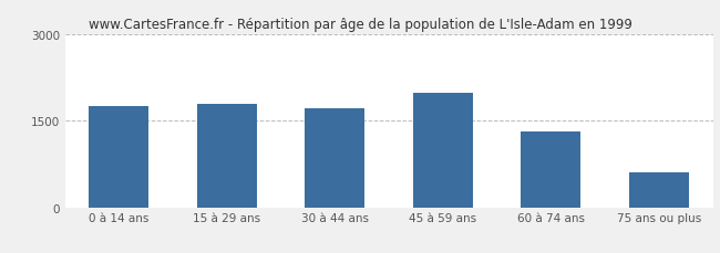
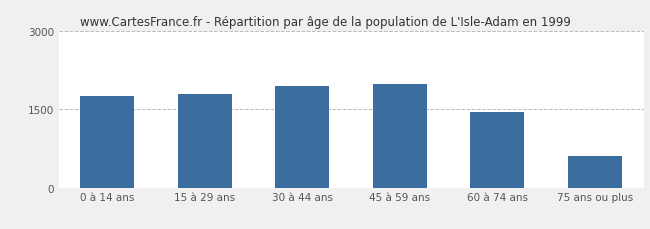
30 à 44 ans: 1720 -> 1950
60 à 74 ans: 1320 -> 1450
